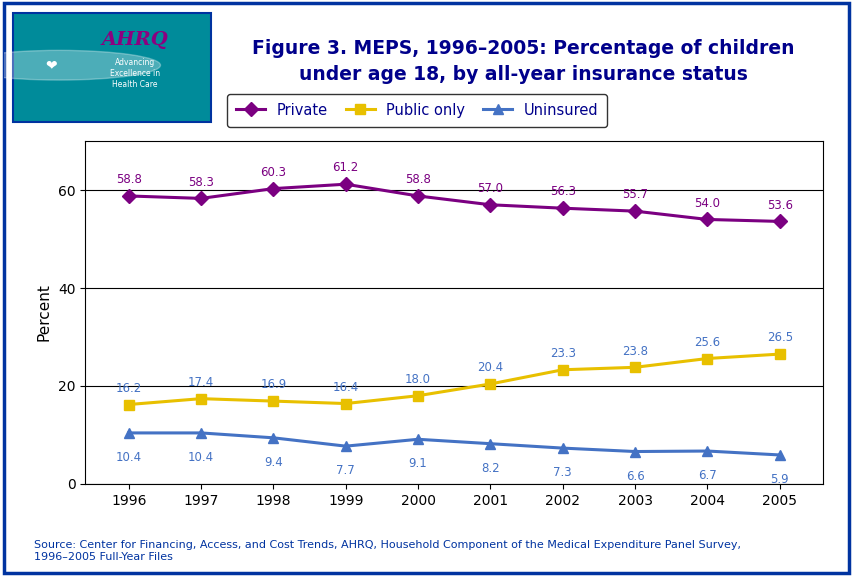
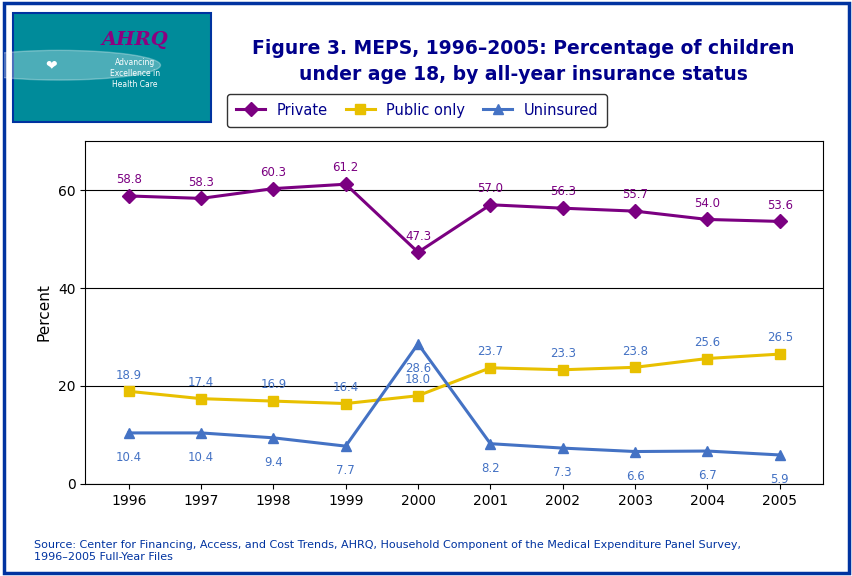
Public only/1996: 16.2 -> 18.9
Private/2000: 58.8 -> 47.3
Uninsured/2000: 9.1 -> 28.6
Public only/2001: 20.4 -> 23.7
